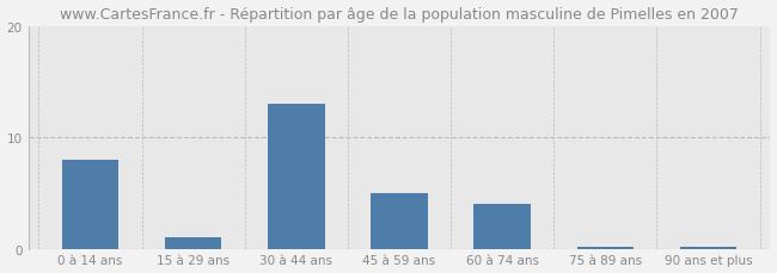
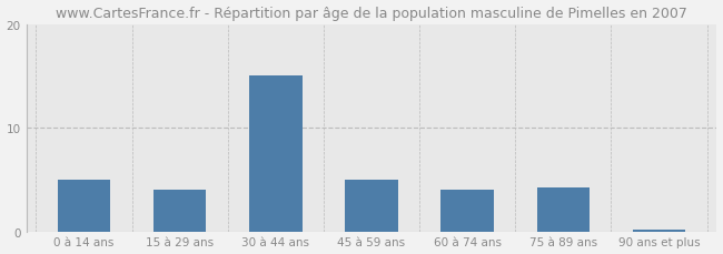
0 à 14 ans: 8.0 -> 5.0
15 à 29 ans: 1.0 -> 4.0
30 à 44 ans: 13.0 -> 15.0
75 à 89 ans: 0.1 -> 4.2
